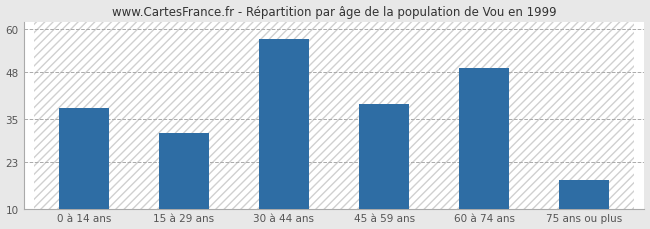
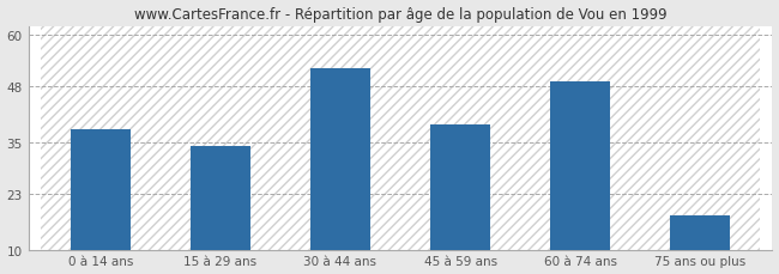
15 à 29 ans: 31 -> 34
30 à 44 ans: 57 -> 52
